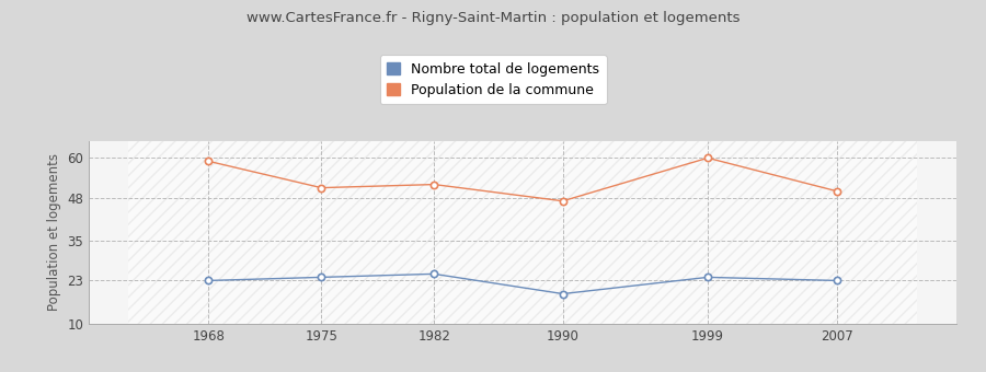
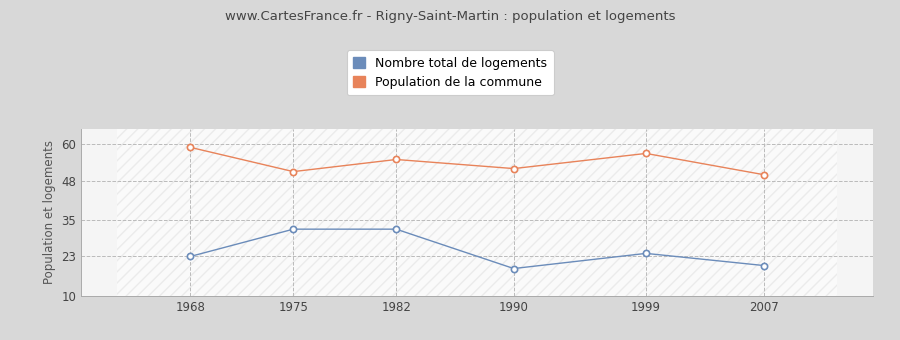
Nombre total de logements/1975: 24 -> 32
Nombre total de logements/1982: 25 -> 32
Population de la commune/1982: 52 -> 55
Population de la commune/1990: 47 -> 52
Population de la commune/1999: 60 -> 57
Nombre total de logements/2007: 23 -> 20
